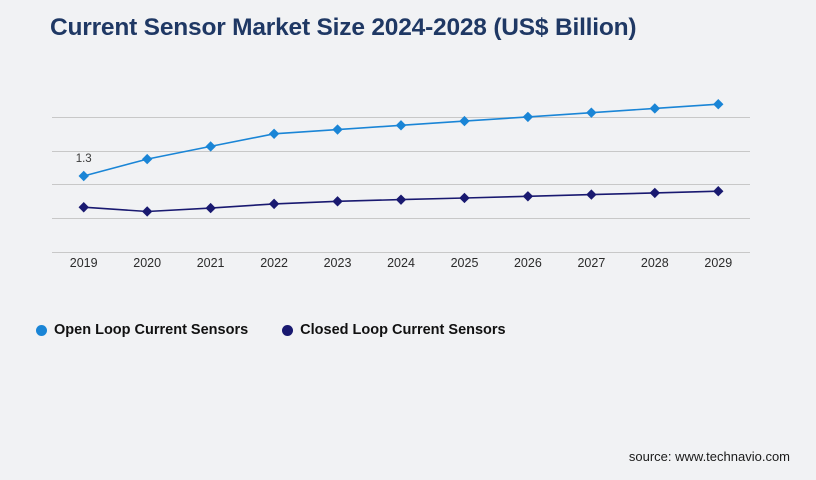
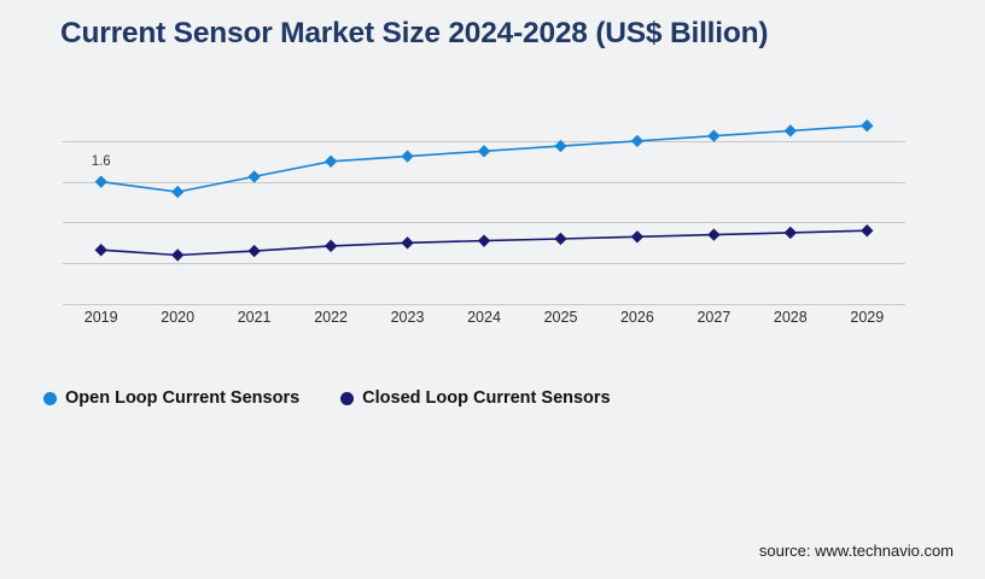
Open Loop Current Sensors/2019: 1.3 -> 1.6
